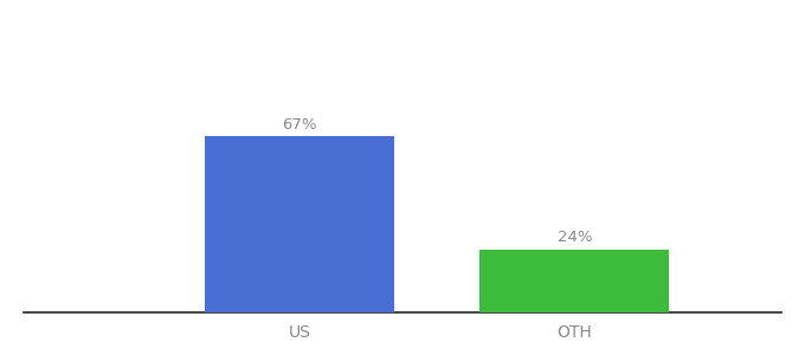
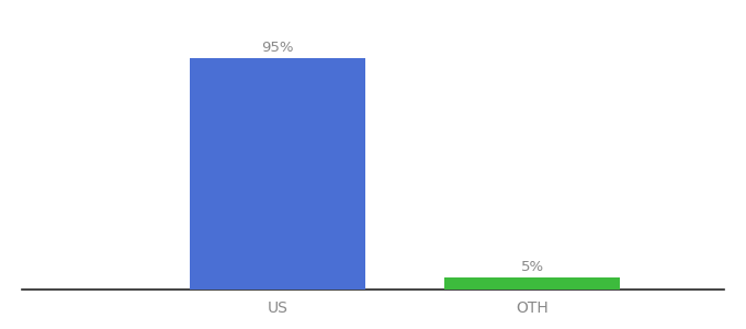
US: 67% -> 95%
OTH: 24% -> 5%
